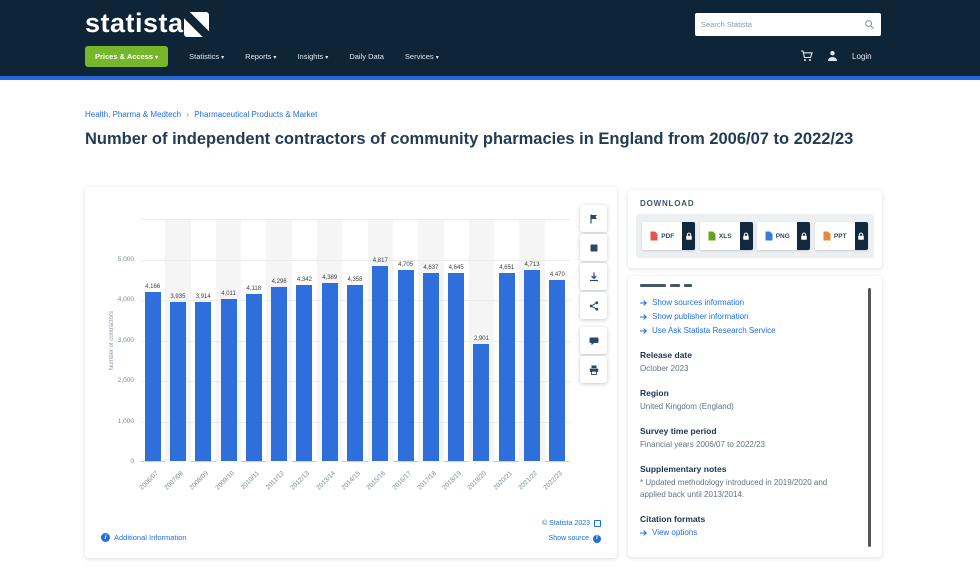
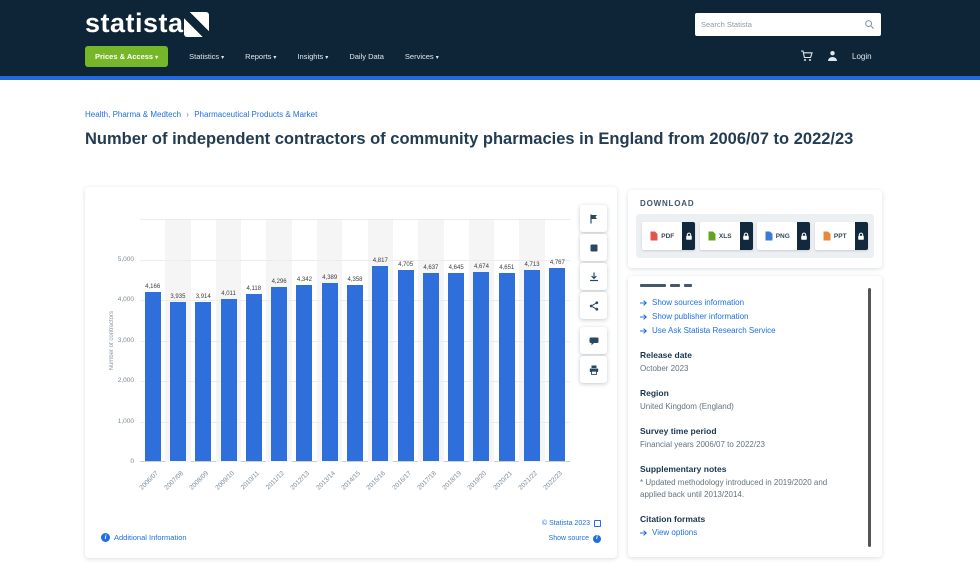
2019/20: 2,901 -> 4,674
2022/23: 4,470 -> 4,767
